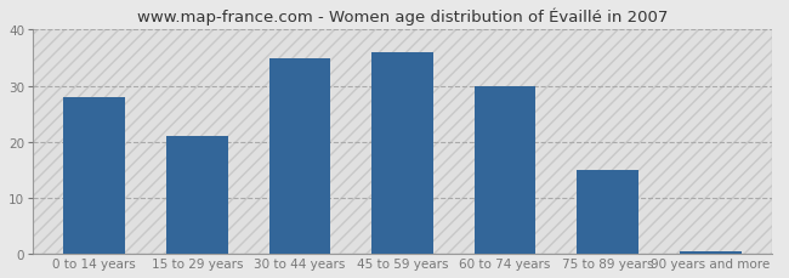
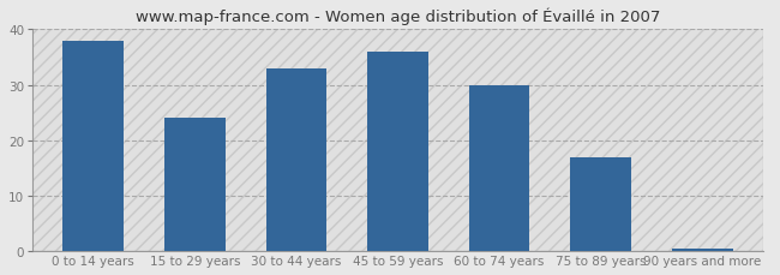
0 to 14 years: 28.0 -> 38.0
15 to 29 years: 21.0 -> 24.0
30 to 44 years: 35.0 -> 33.0
75 to 89 years: 15.0 -> 17.0
